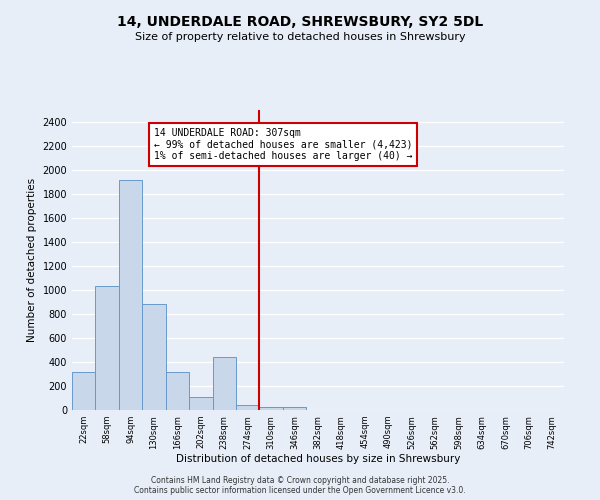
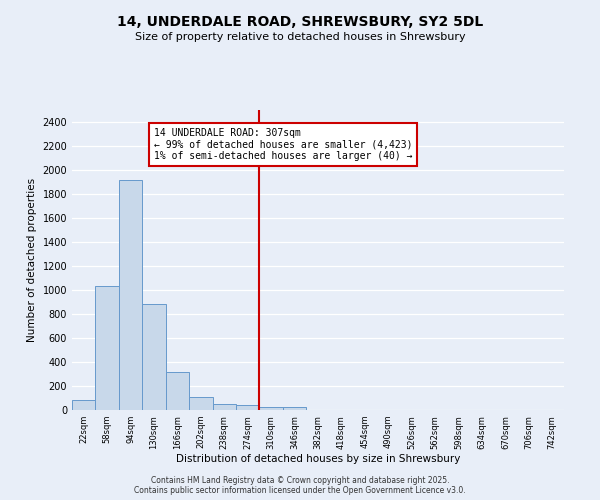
22sqm: 320 -> 80
238sqm: 440 -> 50
